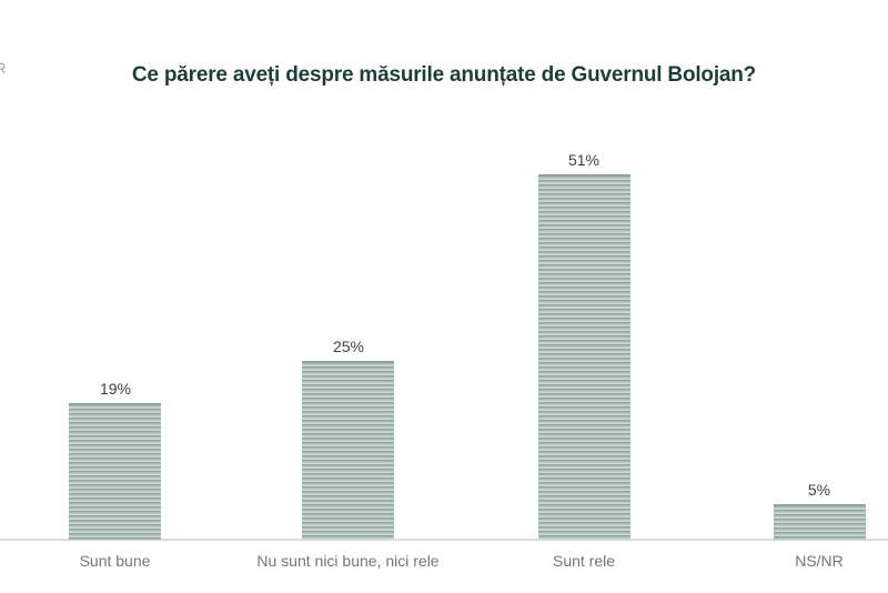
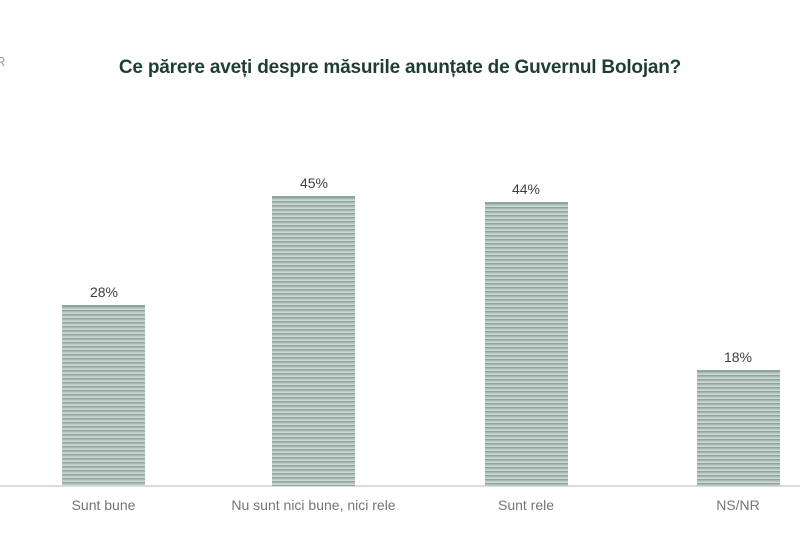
Sunt bune: 19% -> 28%
Nu sunt nici bune, nici rele: 25% -> 45%
Sunt rele: 51% -> 44%
NS/NR: 5% -> 18%
